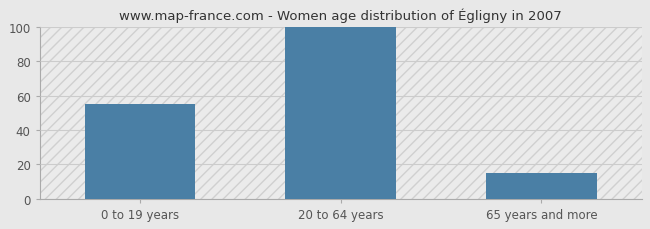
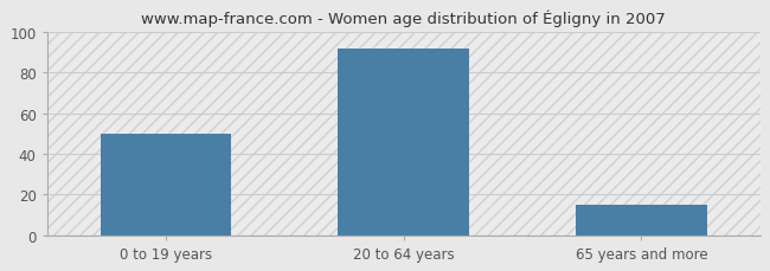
0 to 19 years: 55 -> 50
20 to 64 years: 100 -> 92
